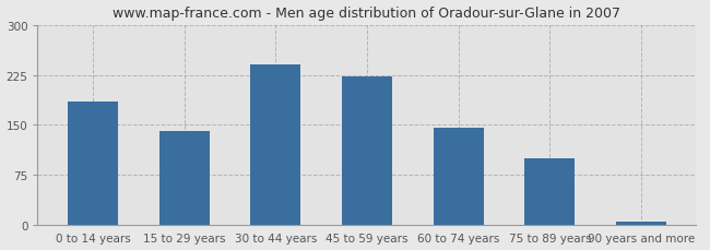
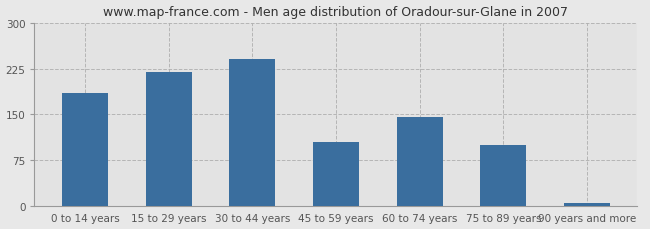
15 to 29 years: 140 -> 220
45 to 59 years: 222 -> 104
